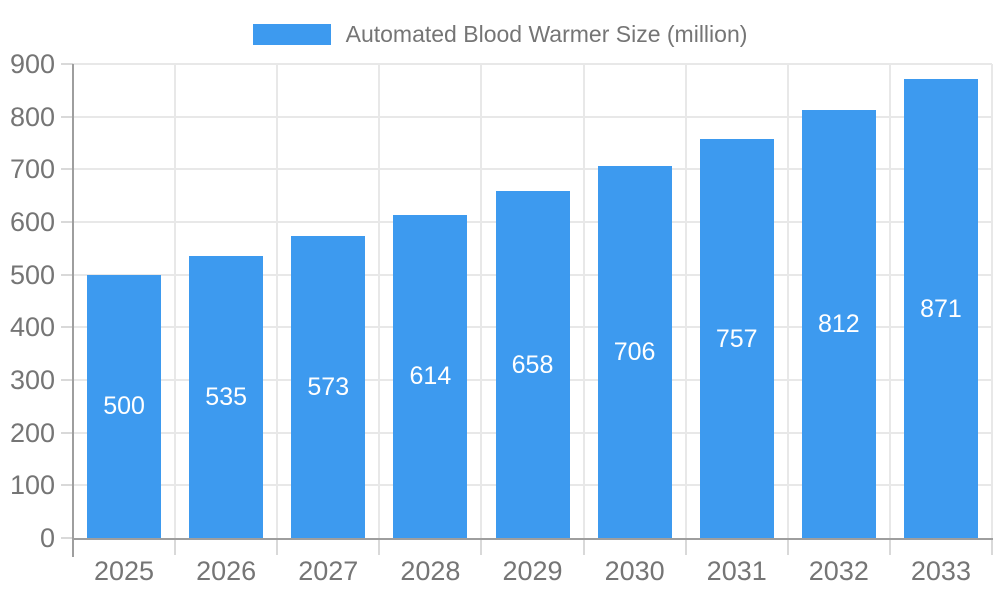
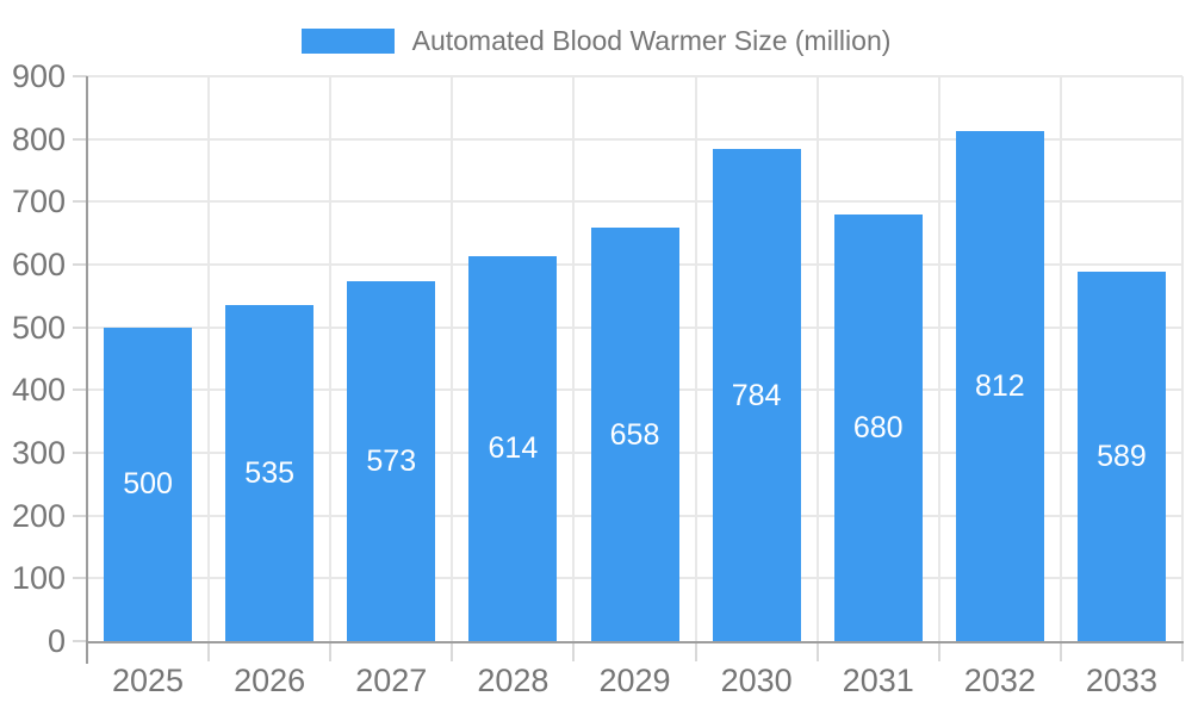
2030: 706 -> 784
2031: 757 -> 680
2033: 871 -> 589
